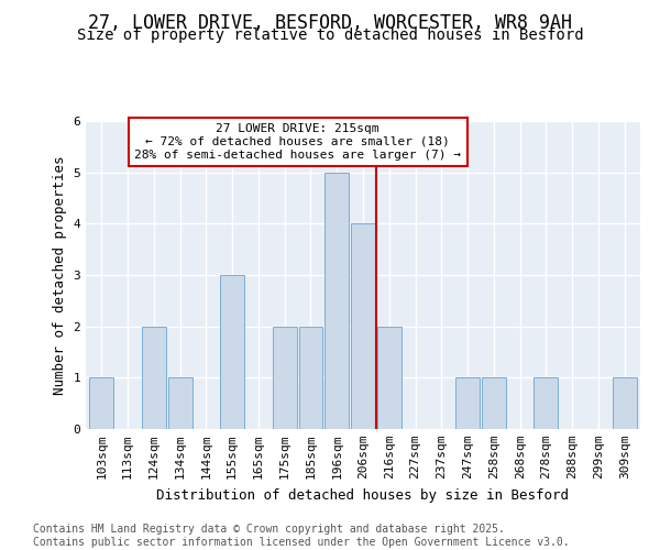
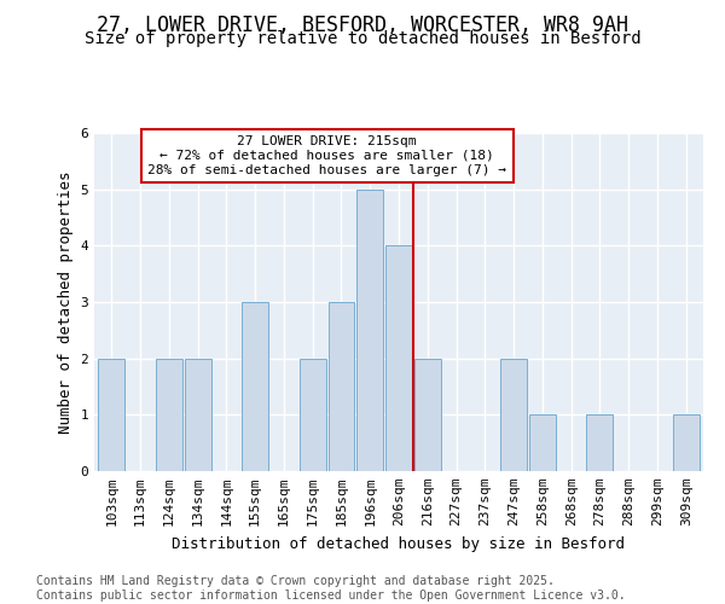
103sqm: 1 -> 2
134sqm: 1 -> 2
185sqm: 2 -> 3
247sqm: 1 -> 2
